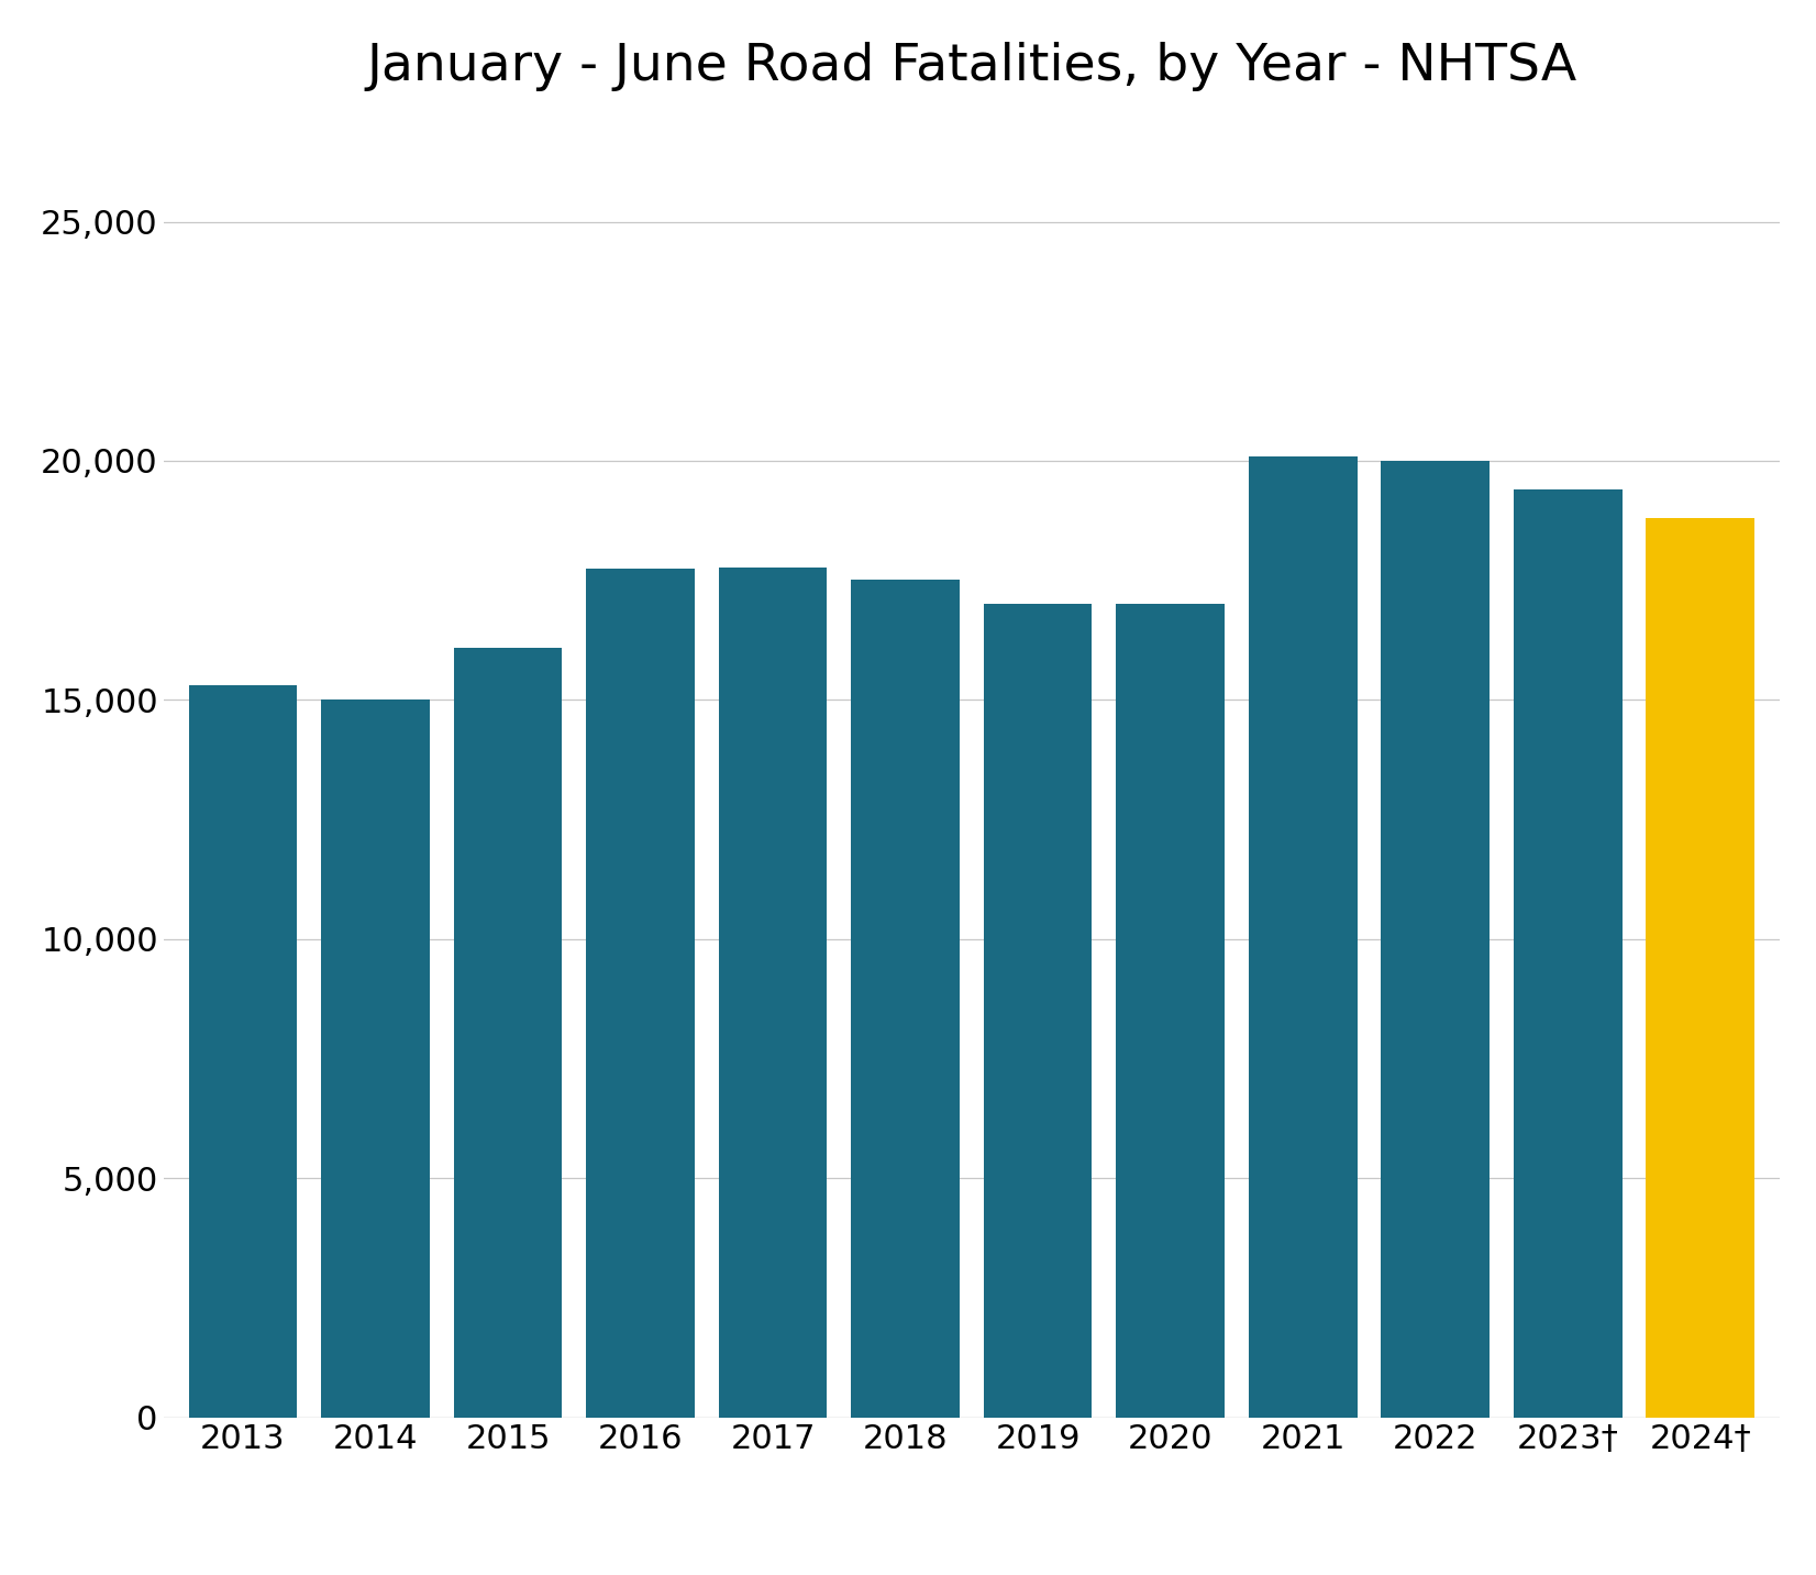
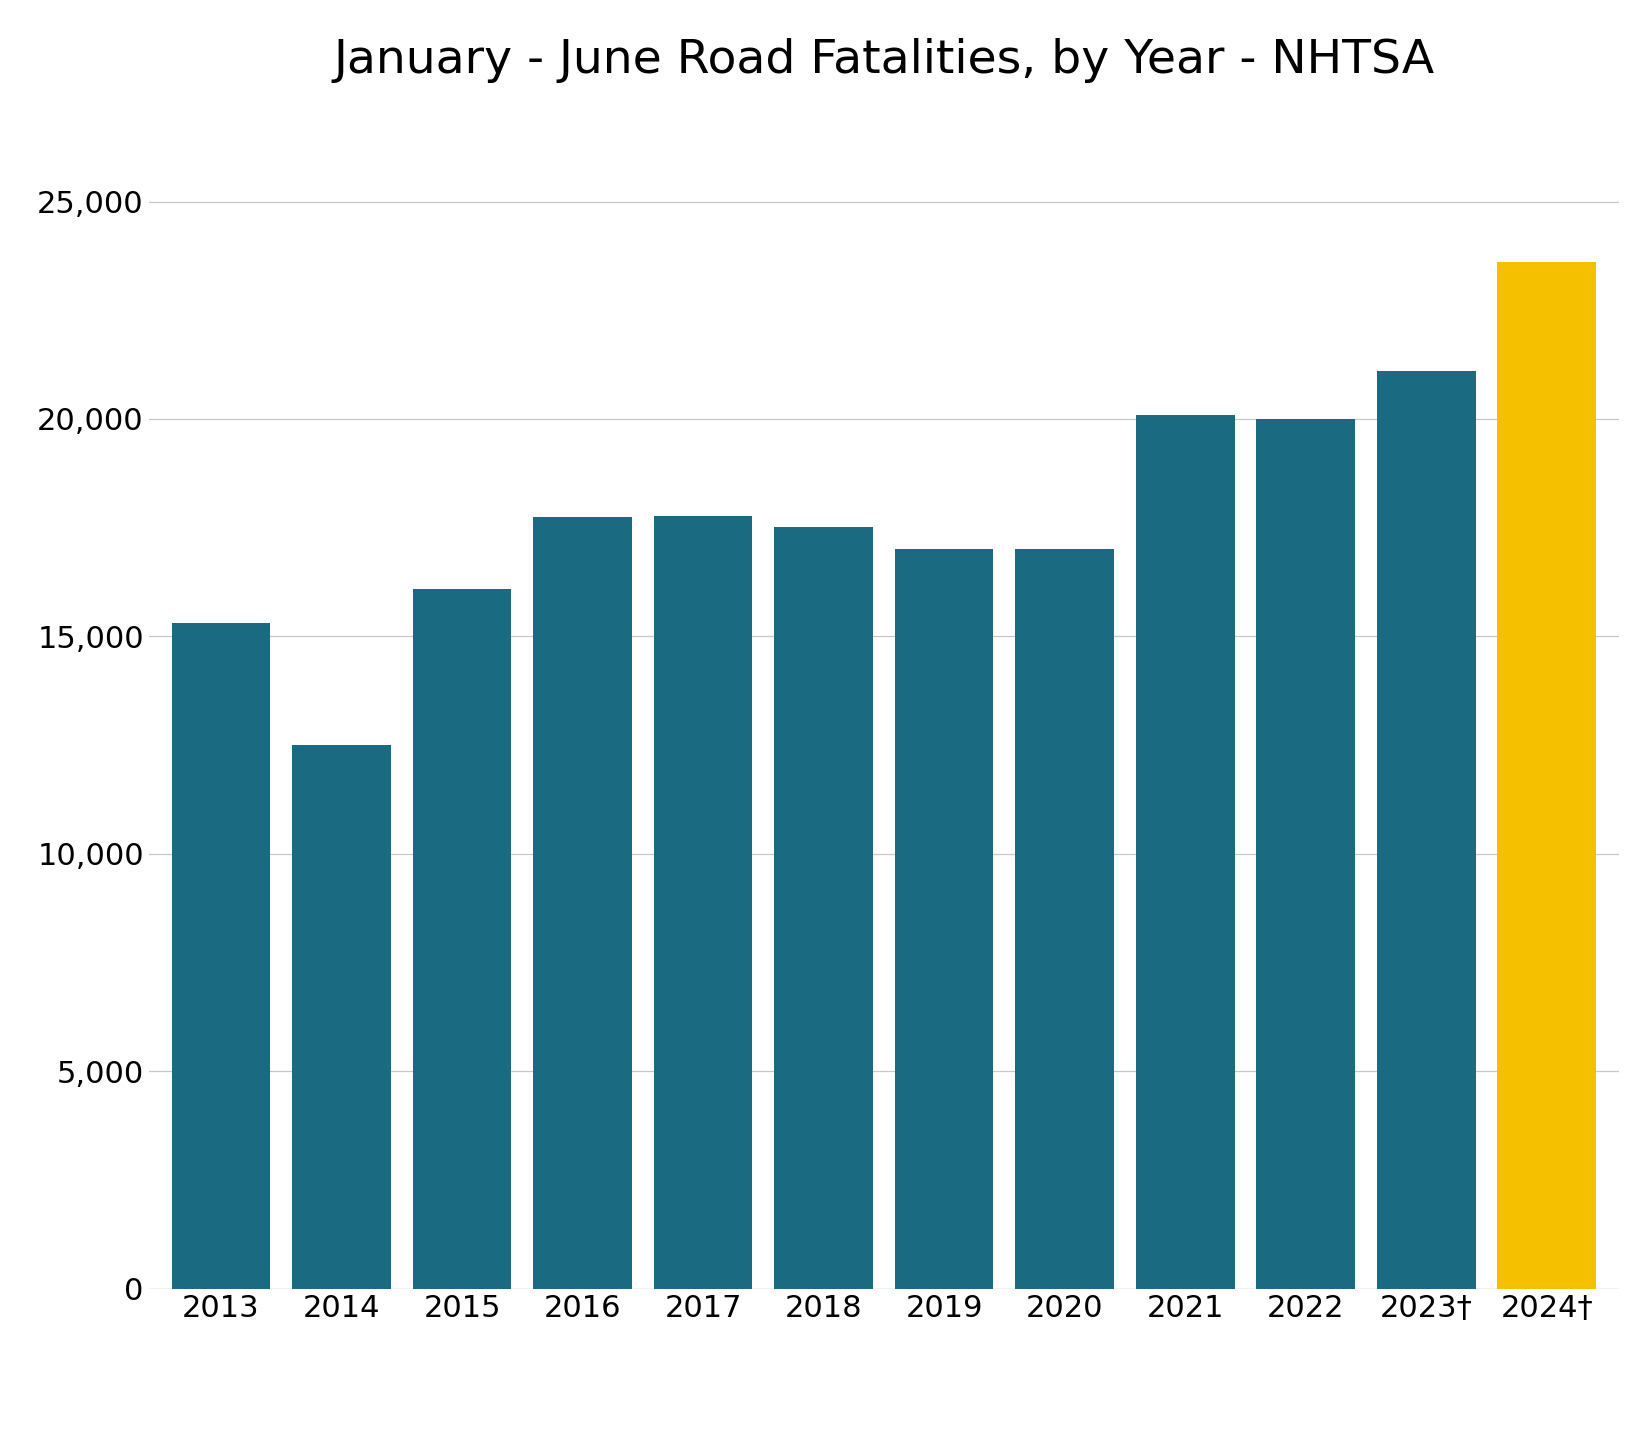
2014: 15,000 -> 12,500
2023†: 19,400 -> 21,100
2024†: 18,800 -> 23,600
